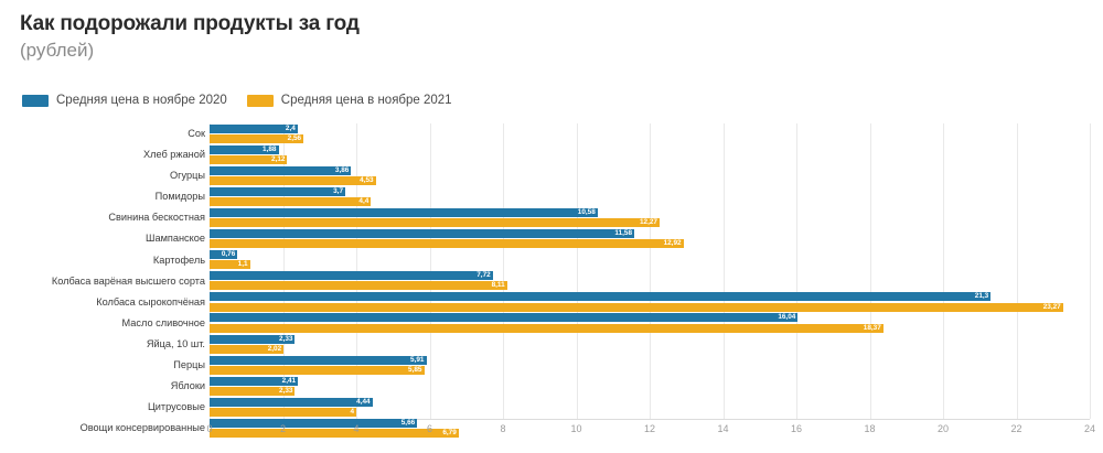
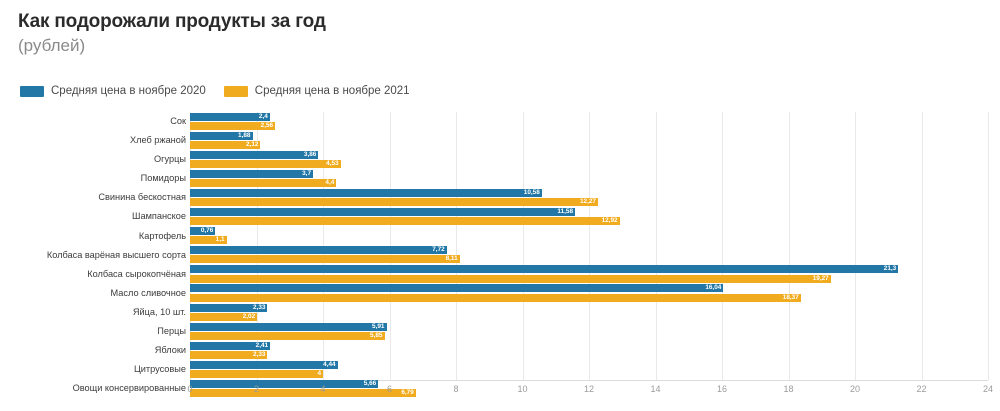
Средняя цена в ноябре 2021/Колбаса сырокопчёная: 23,27 -> 19,27
